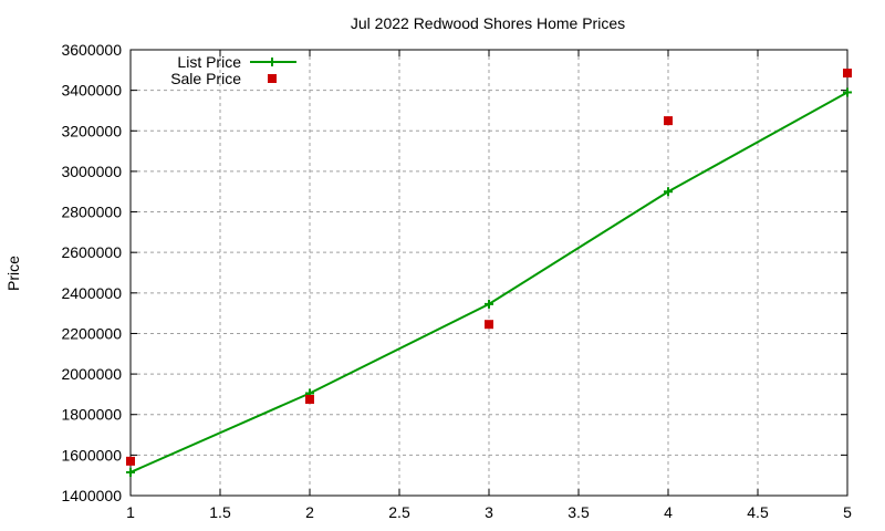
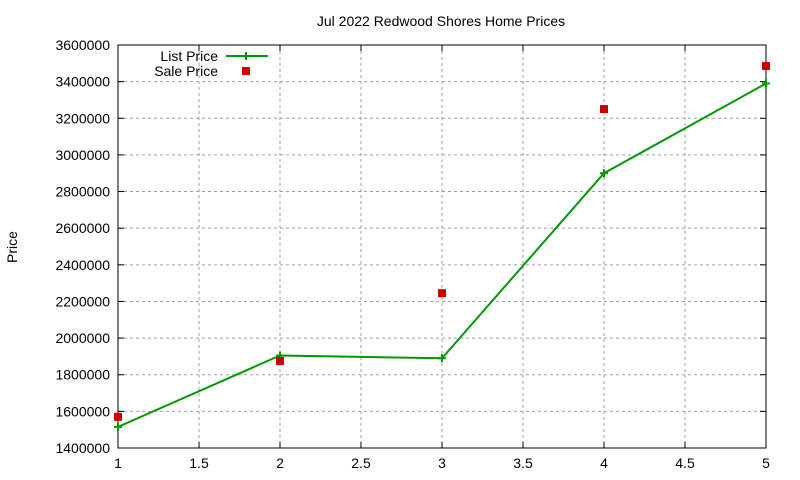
List Price/3: 2340000 -> 1890000
